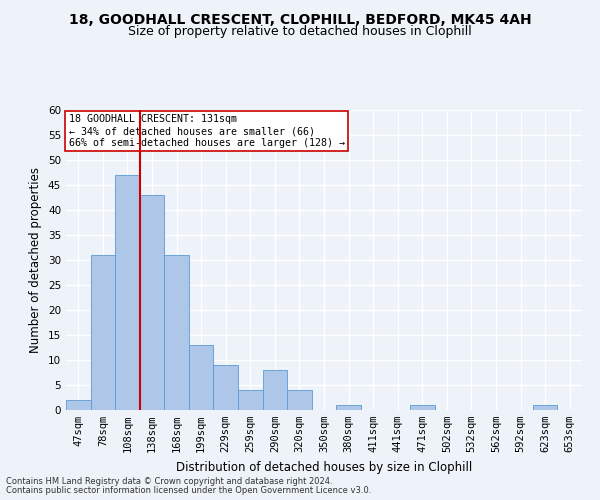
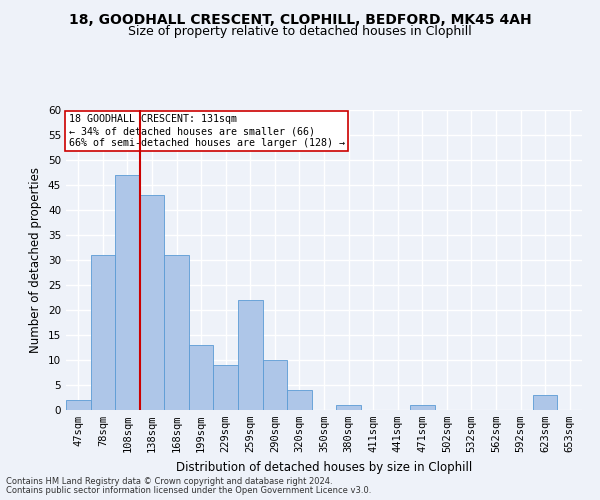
259sqm: 4 -> 22
290sqm: 8 -> 10
623sqm: 1 -> 3
